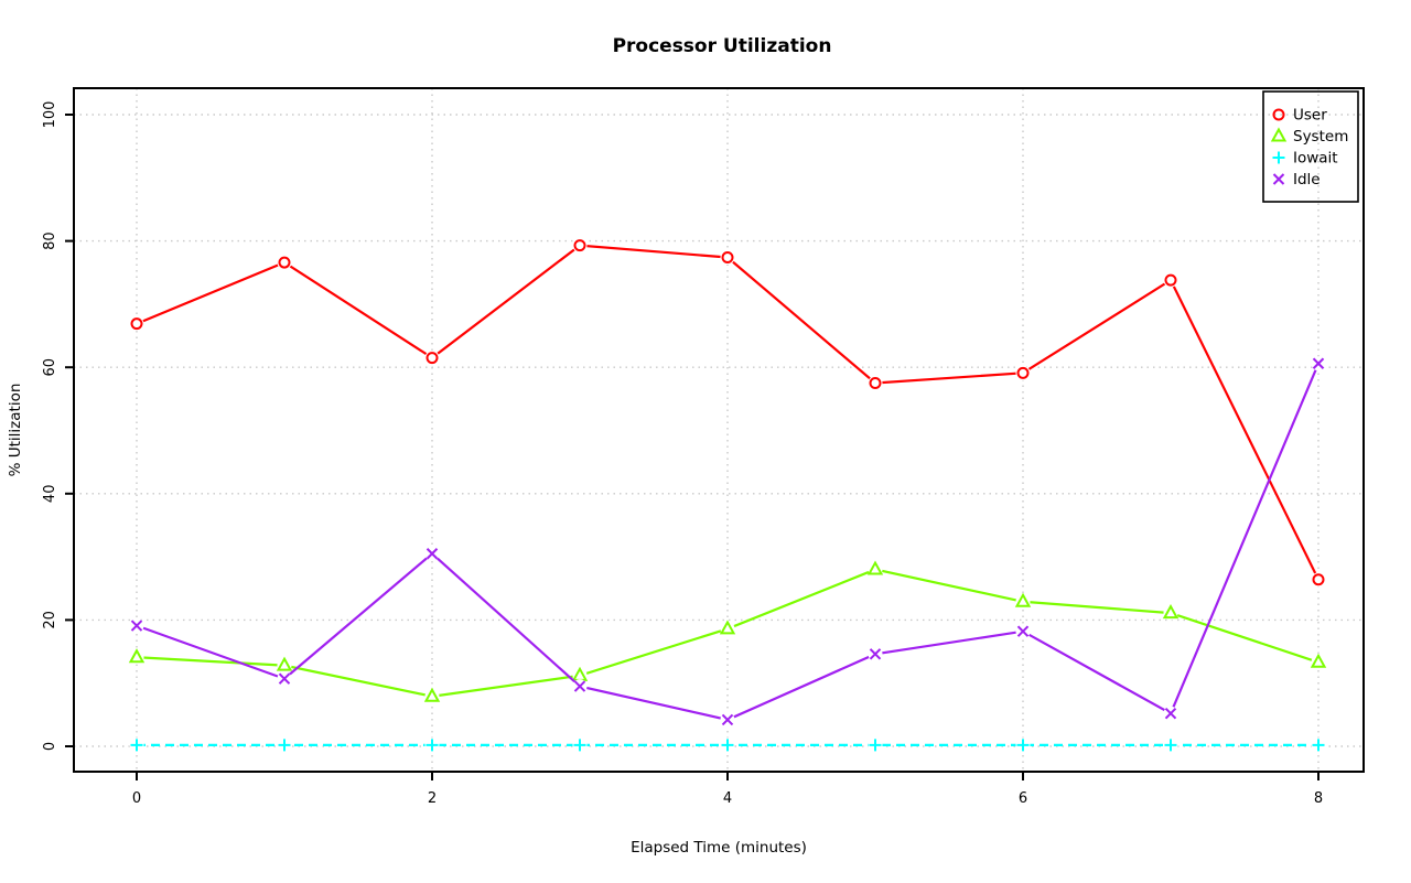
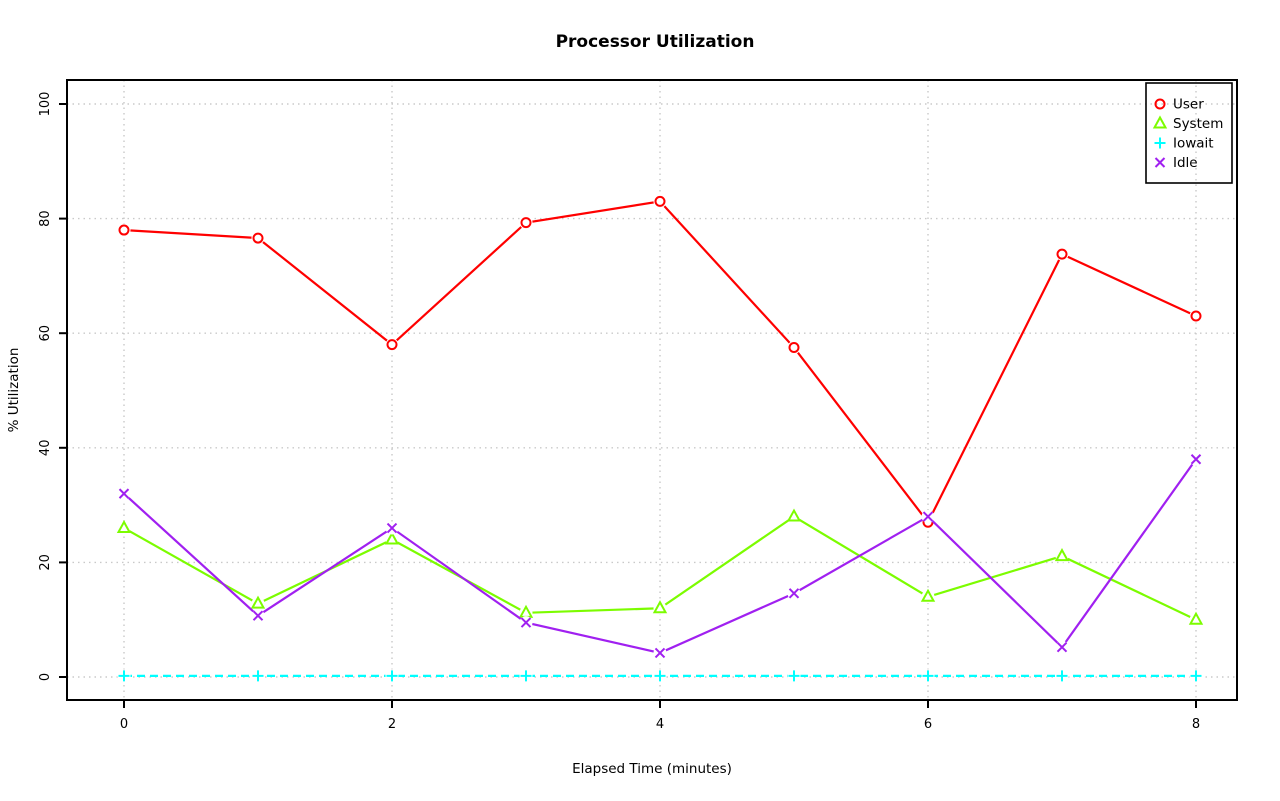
User/0: 67 -> 78
System/0: 14 -> 26
Idle/0: 19 -> 32
User/2: 62 -> 58
System/2: 8 -> 24
Idle/2: 30 -> 26
User/4: 77 -> 83
System/4: 19 -> 12
User/6: 59 -> 27
System/6: 23 -> 14
Idle/6: 18 -> 28
User/8: 26 -> 63
System/8: 13 -> 10
Idle/8: 61 -> 38
